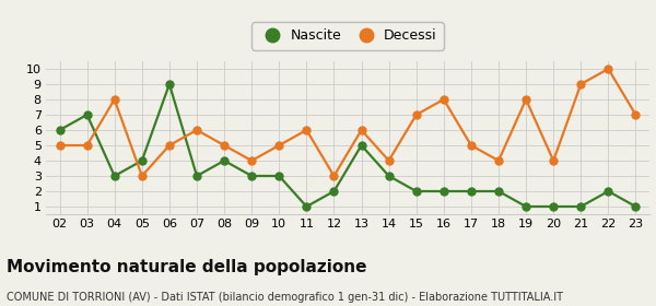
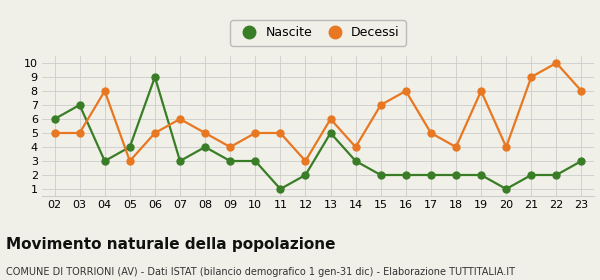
Decessi/11: 6 -> 5
Nascite/19: 1 -> 2
Nascite/21: 1 -> 2
Nascite/23: 1 -> 3
Decessi/23: 7 -> 8
